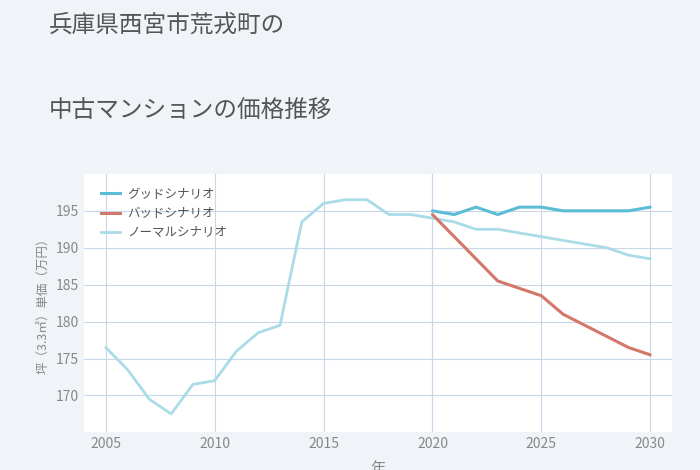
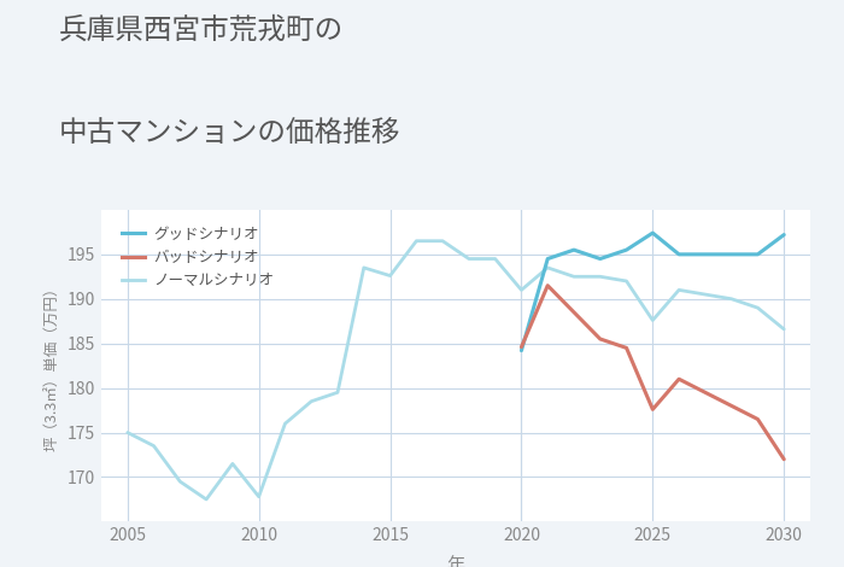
ノーマルシナリオ/2005: 176.5 -> 175.0
ノーマルシナリオ/2010: 172.0 -> 167.8
ノーマルシナリオ/2015: 196.0 -> 192.6
グッドシナリオ/2020: 195.0 -> 184.2
バッドシナリオ/2020: 194.5 -> 184.6
ノーマルシナリオ/2020: 194.0 -> 191.0
グッドシナリオ/2025: 195.5 -> 197.4
バッドシナリオ/2025: 183.5 -> 177.6
ノーマルシナリオ/2025: 191.5 -> 187.6
グッドシナリオ/2030: 195.5 -> 197.2
バッドシナリオ/2030: 175.5 -> 172.0
ノーマルシナリオ/2030: 188.5 -> 186.6
